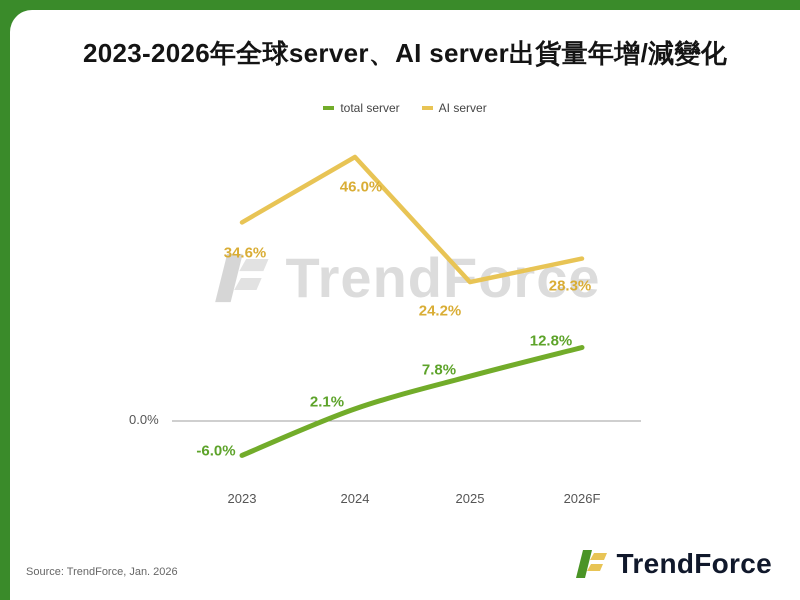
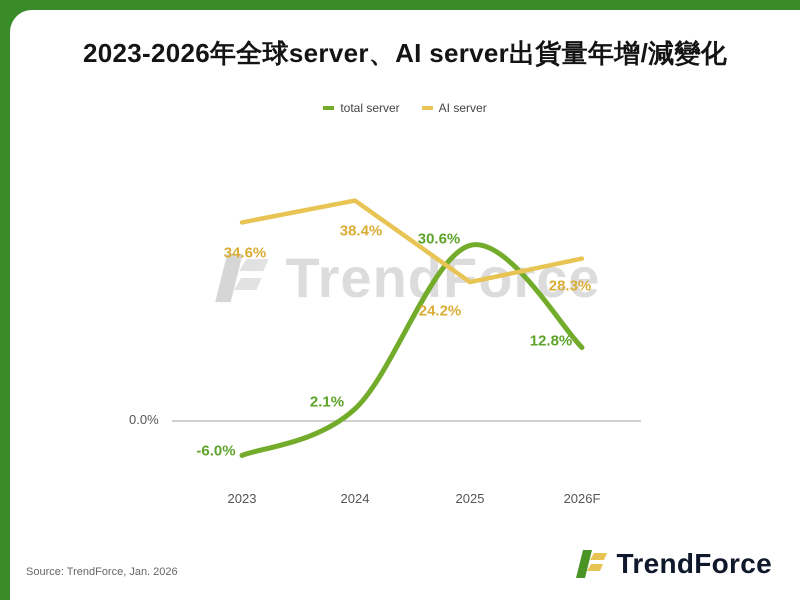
AI server/2024: 46.0% -> 38.4%
total server/2025: 7.8% -> 30.6%
